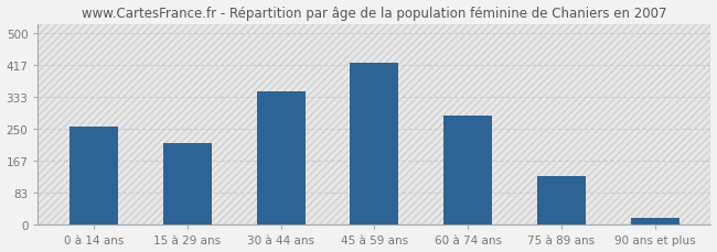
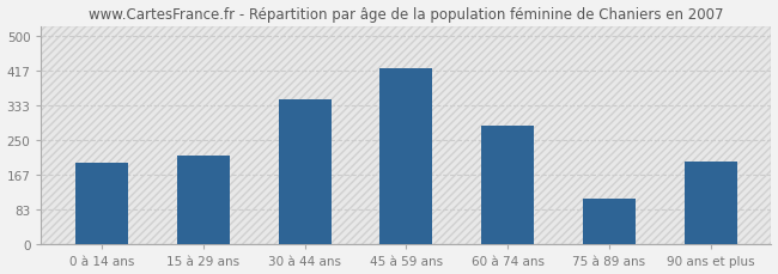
0 à 14 ans: 258 -> 195
75 à 89 ans: 128 -> 110
90 ans et plus: 18 -> 200
